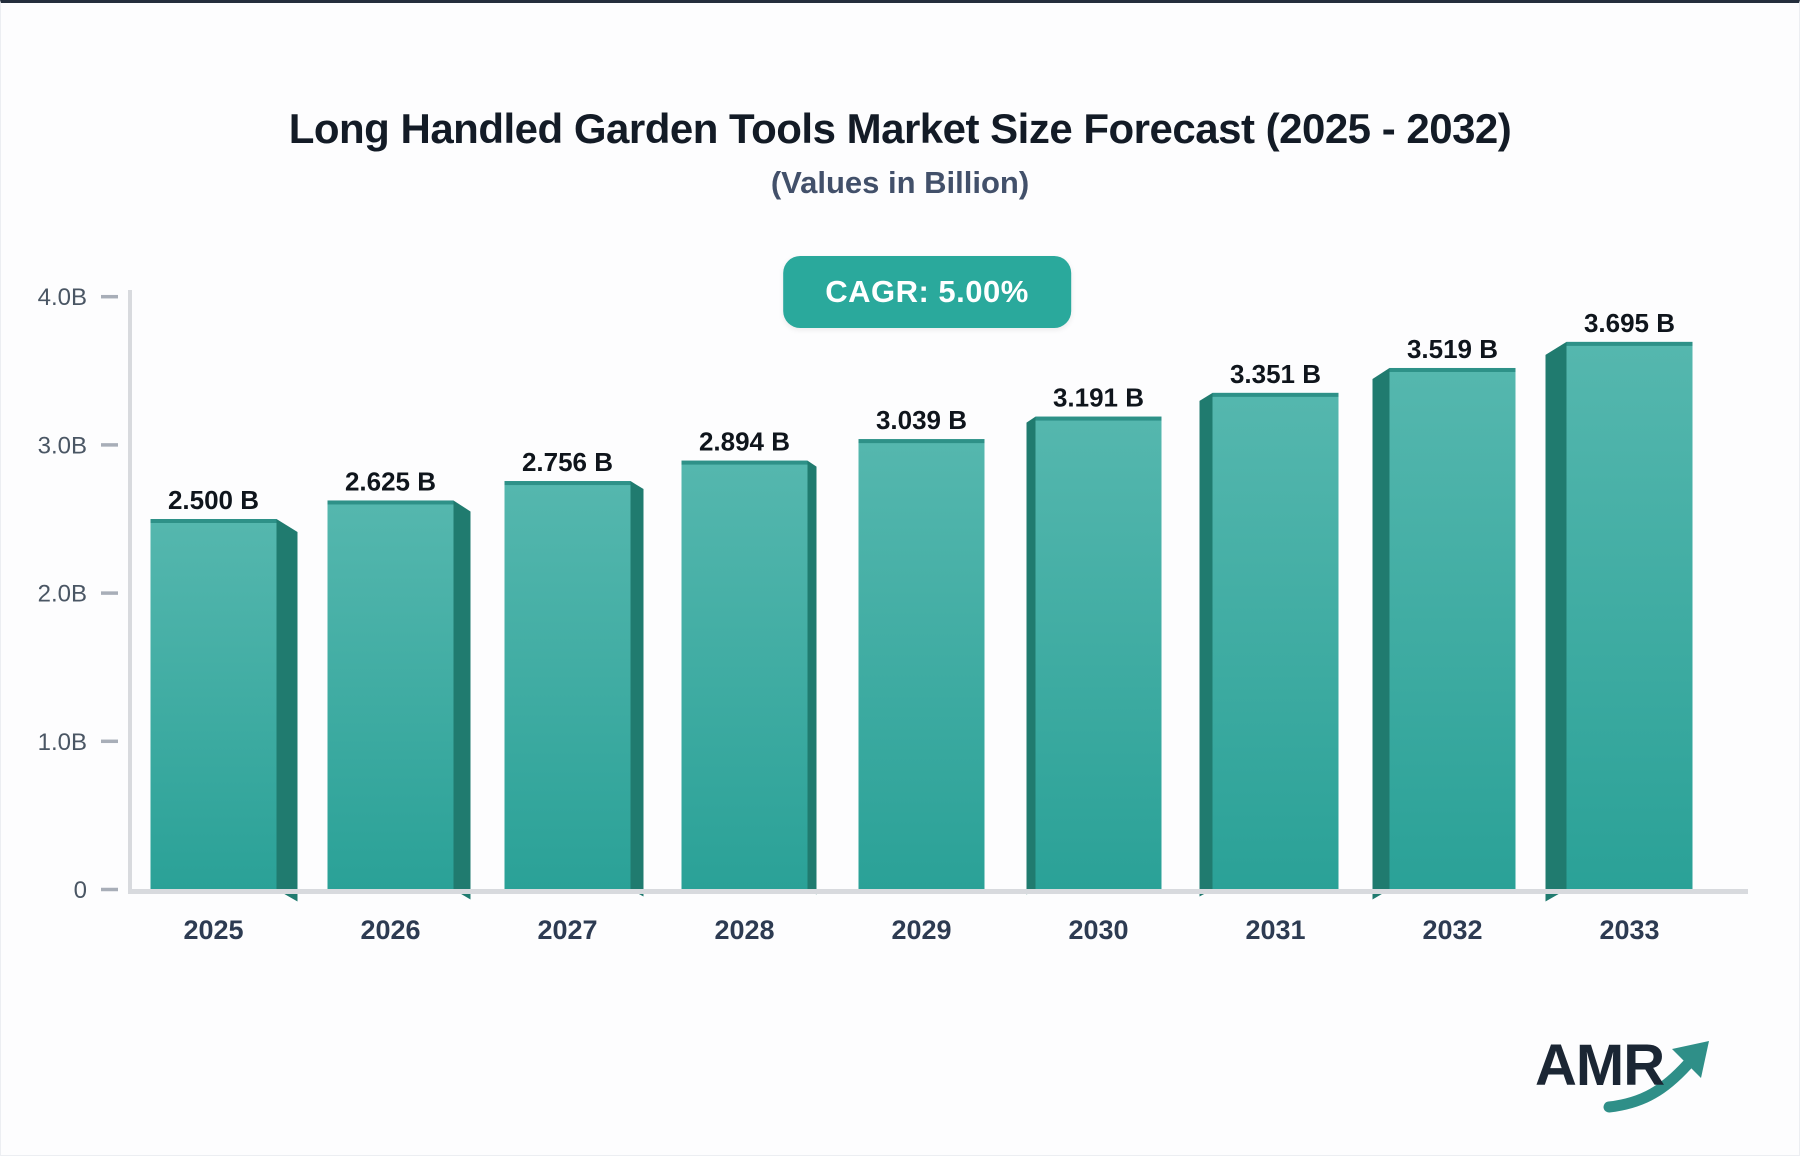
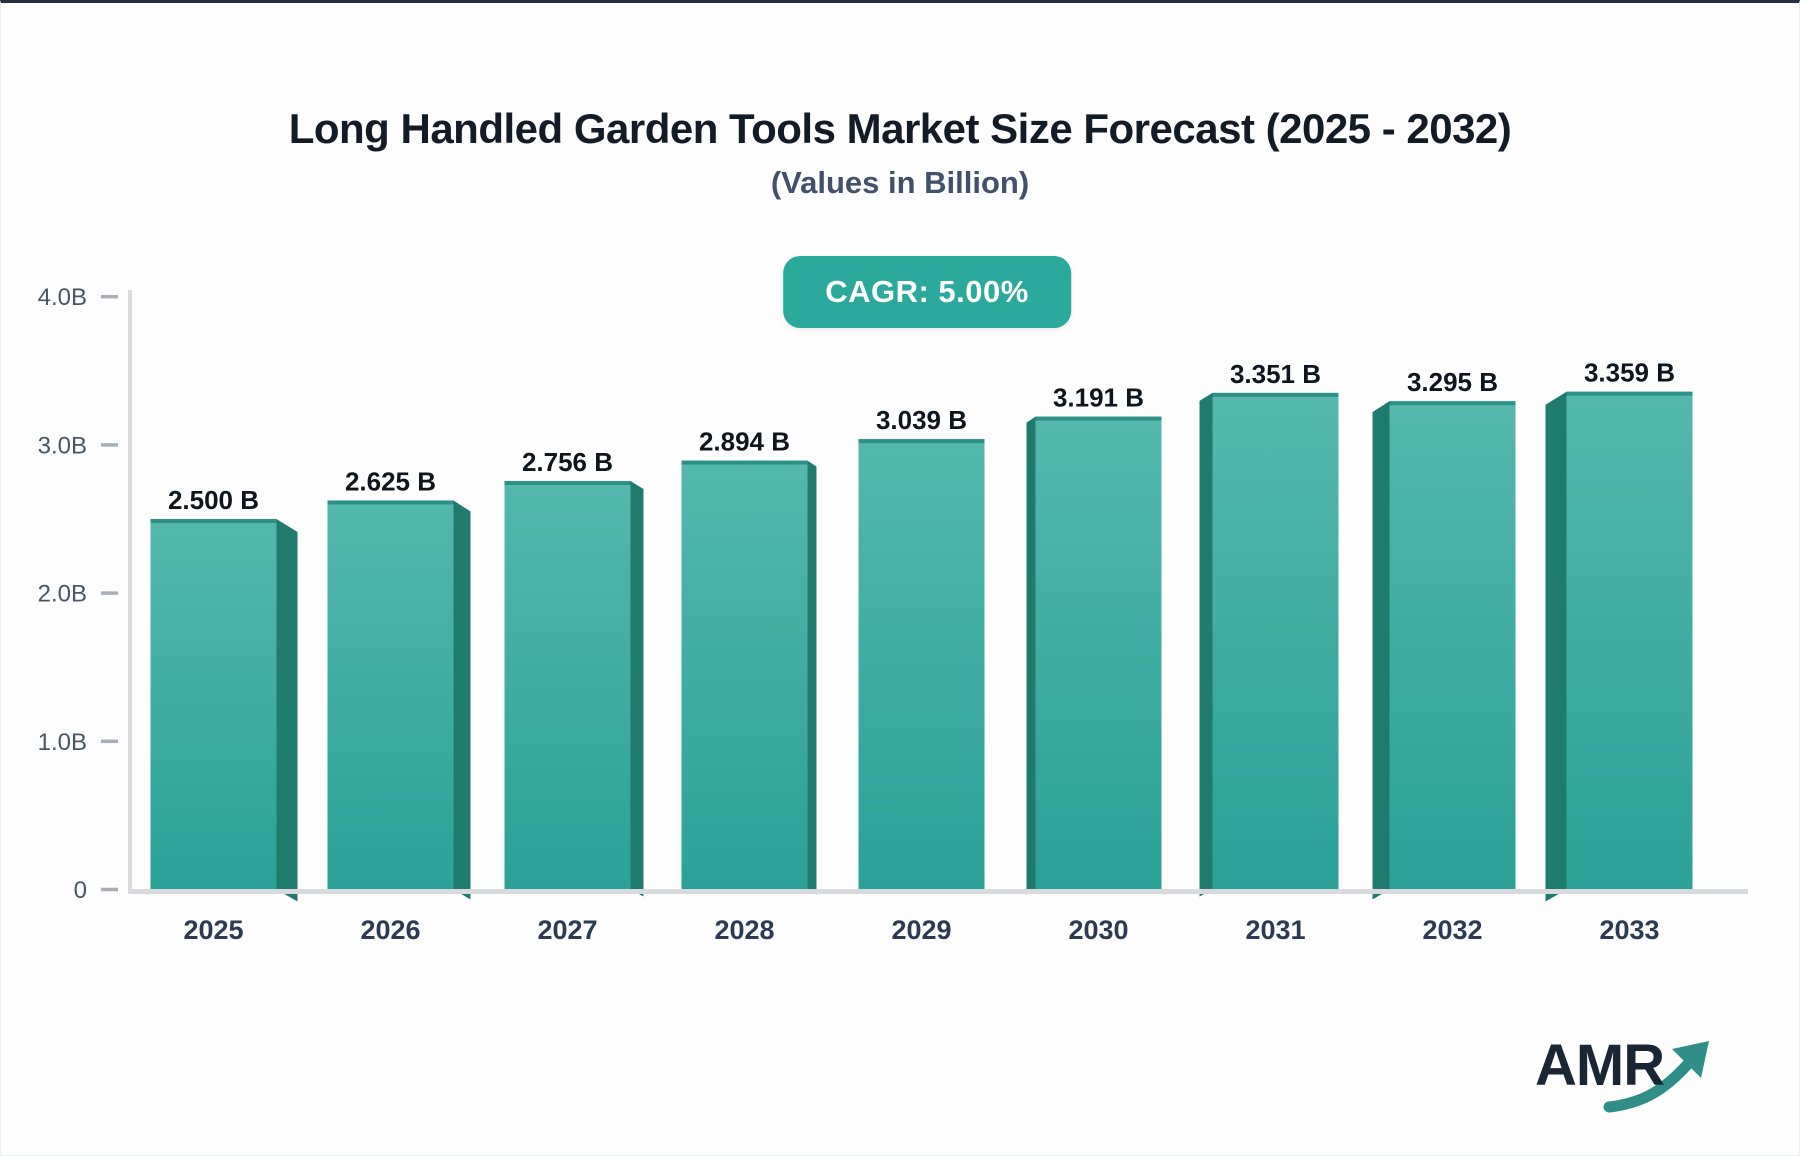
2032: 3.519 -> 3.295
2033: 3.695 -> 3.359
